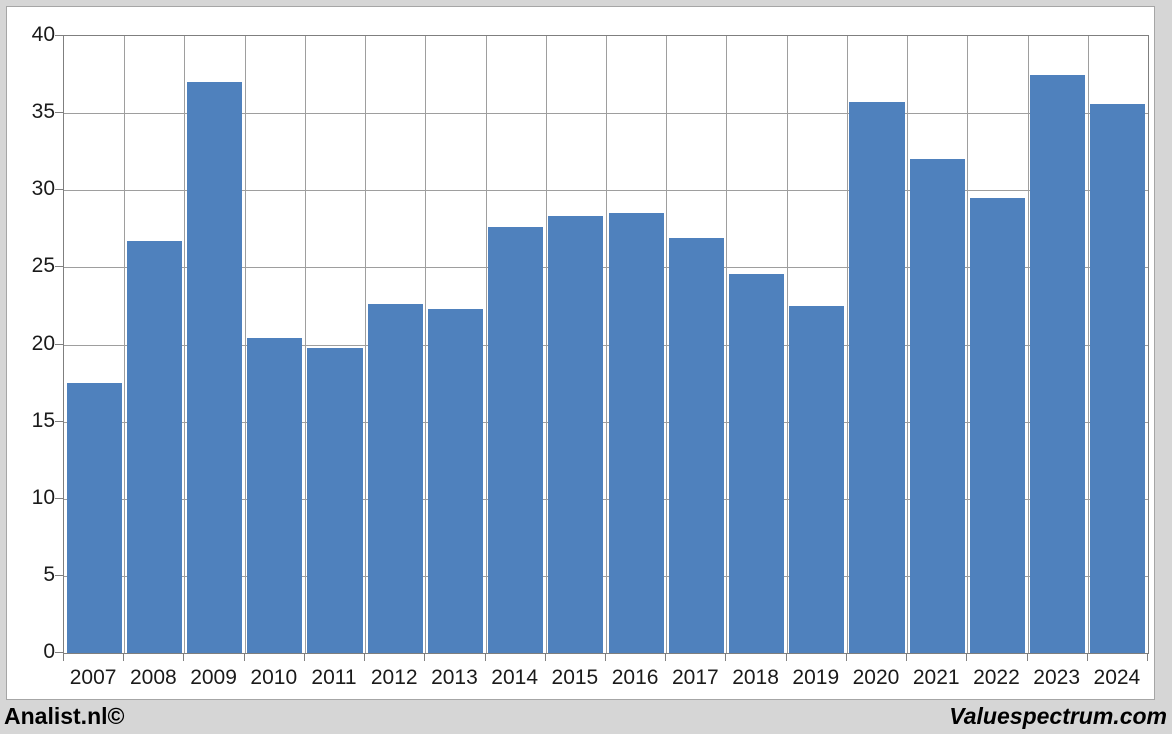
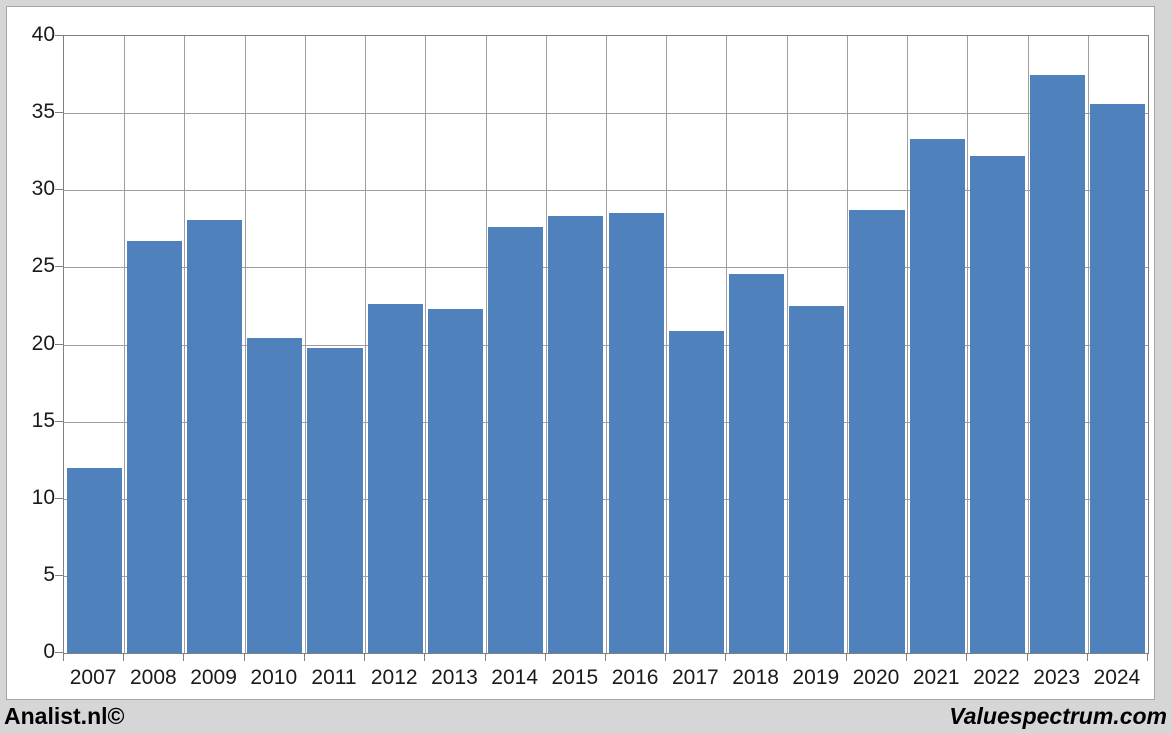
2007: 17.5 -> 12.0
2009: 37.0 -> 28.1
2017: 26.9 -> 20.9
2020: 35.7 -> 28.7
2021: 32.0 -> 33.3
2022: 29.5 -> 32.2
